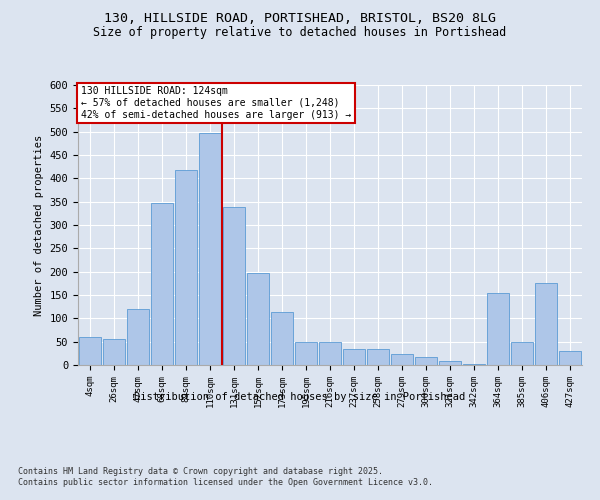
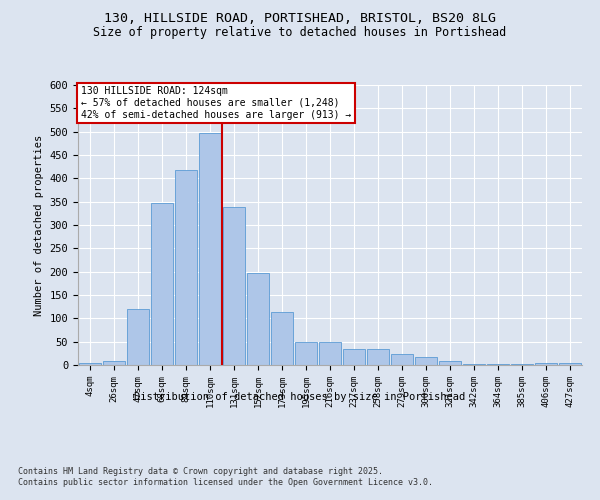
4sqm: 60 -> 5
26sqm: 55 -> 8
364sqm: 155 -> 3
385sqm: 50 -> 3
406sqm: 175 -> 5
427sqm: 30 -> 5
